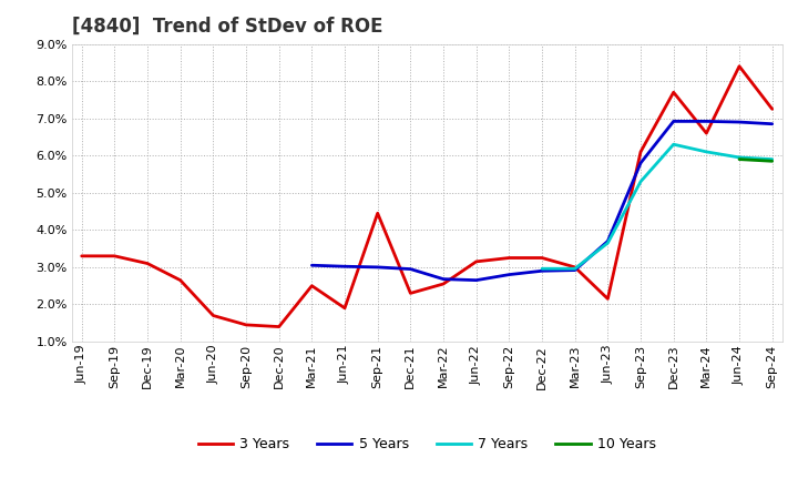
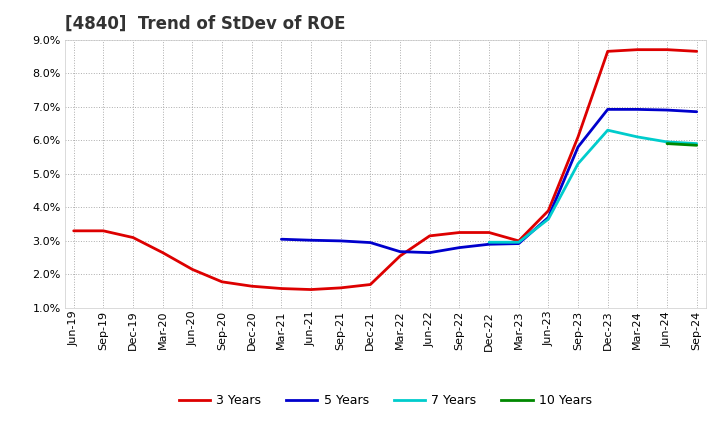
3 Years/Jun-20: 1.70% -> 2.15%
3 Years/Sep-20: 1.45% -> 1.78%
3 Years/Dec-20: 1.40% -> 1.65%
3 Years/Mar-21: 2.50% -> 1.58%
3 Years/Jun-21: 1.90% -> 1.55%
3 Years/Sep-21: 4.45% -> 1.60%
3 Years/Dec-21: 2.30% -> 1.70%
3 Years/Jun-23: 2.15% -> 3.90%
3 Years/Dec-23: 7.70% -> 8.65%
3 Years/Mar-24: 6.60% -> 8.70%
3 Years/Jun-24: 8.40% -> 8.70%
3 Years/Sep-24: 7.25% -> 8.65%
